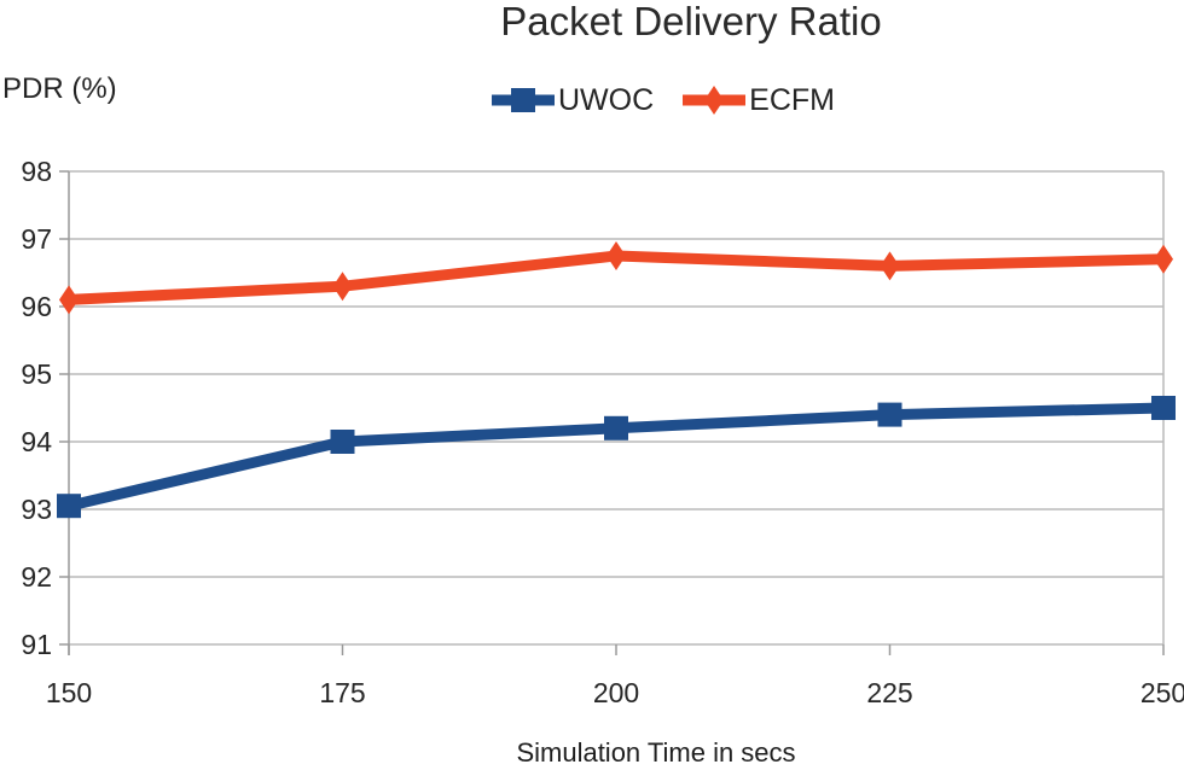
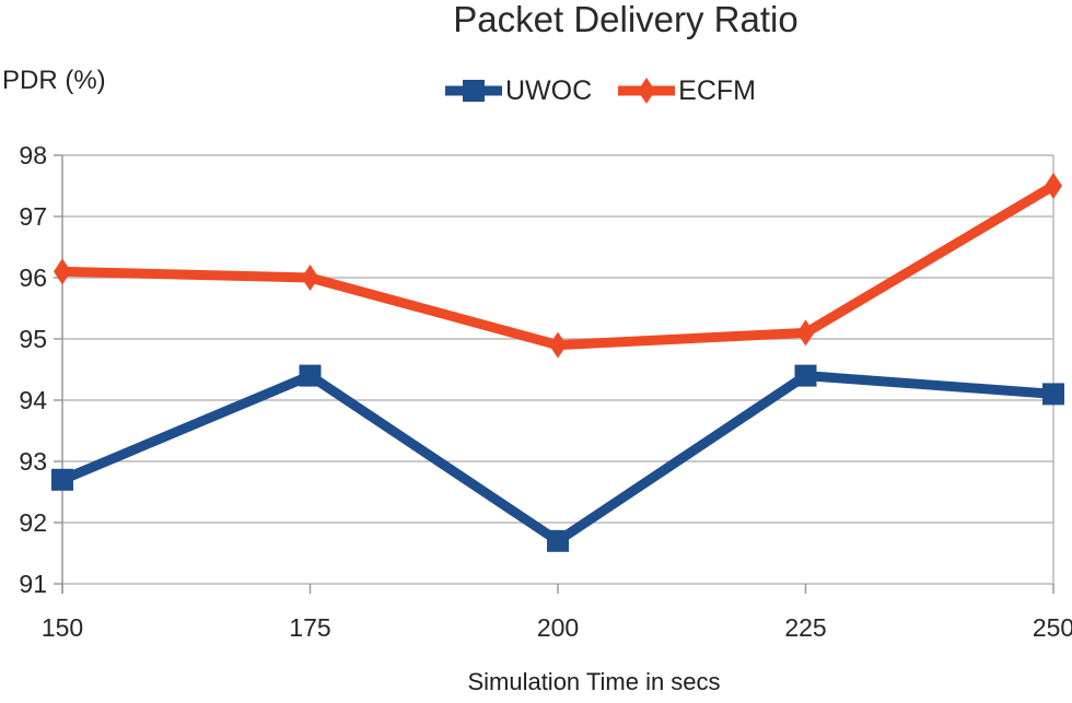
UWOC/150: 93.0 -> 92.7
UWOC/175: 94.0 -> 94.4
ECFM/175: 96.3 -> 96.0
UWOC/200: 94.2 -> 91.7
ECFM/200: 96.8 -> 94.9
ECFM/225: 96.6 -> 95.1
UWOC/250: 94.5 -> 94.1
ECFM/250: 96.7 -> 97.5
